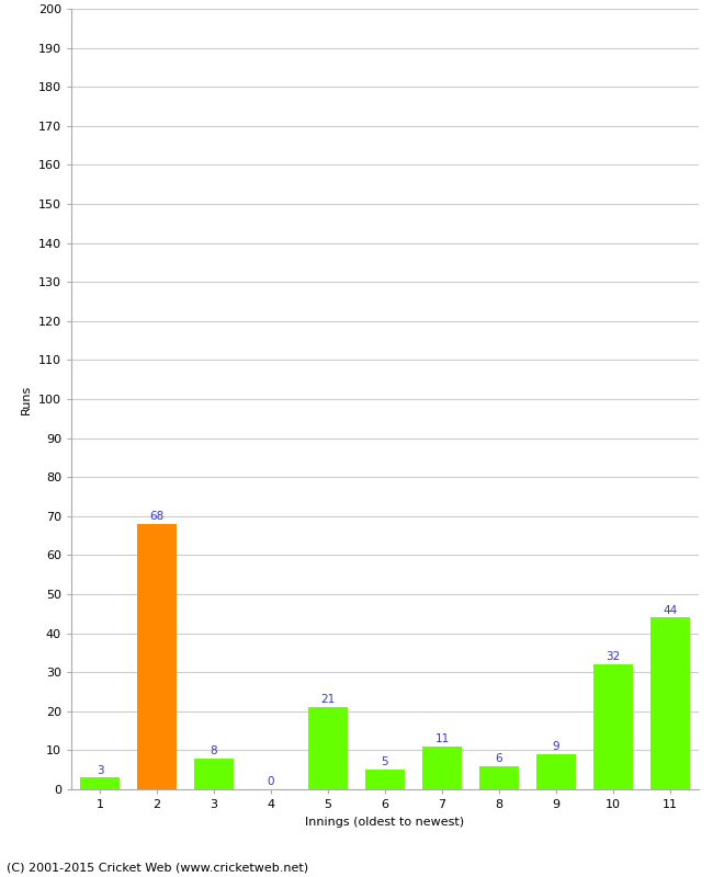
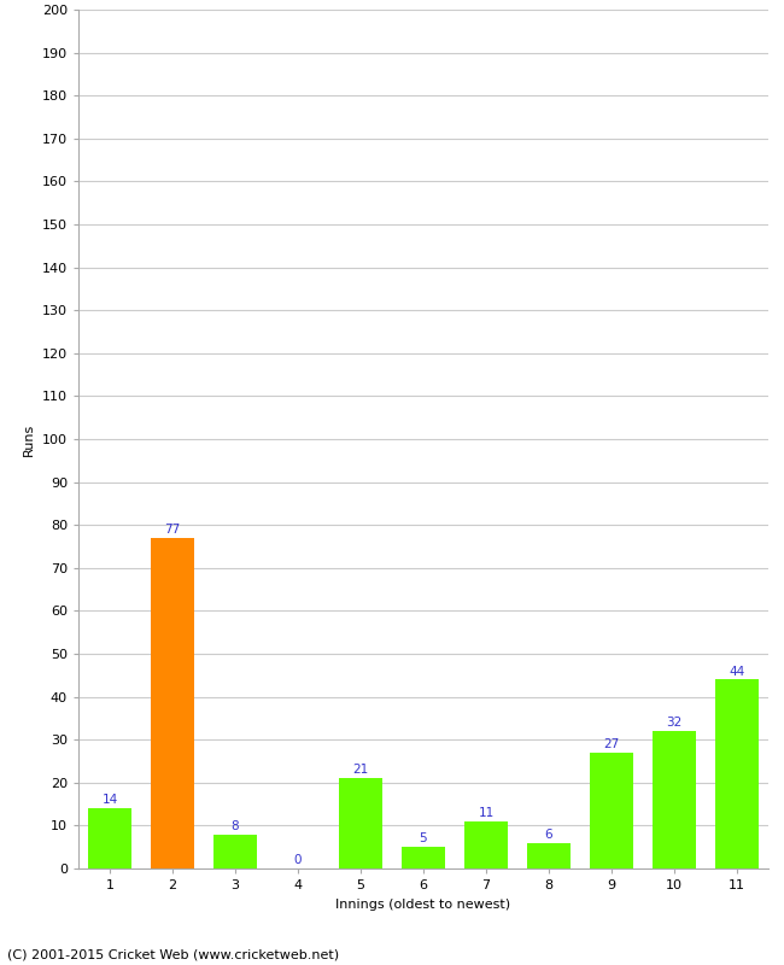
1: 3 -> 14
2: 68 -> 77
9: 9 -> 27
